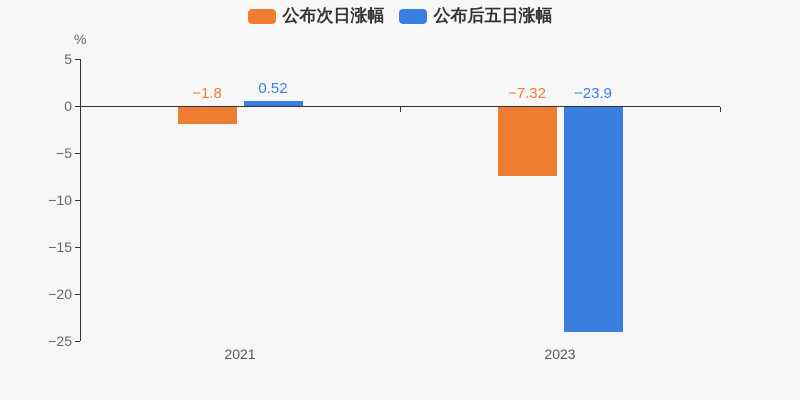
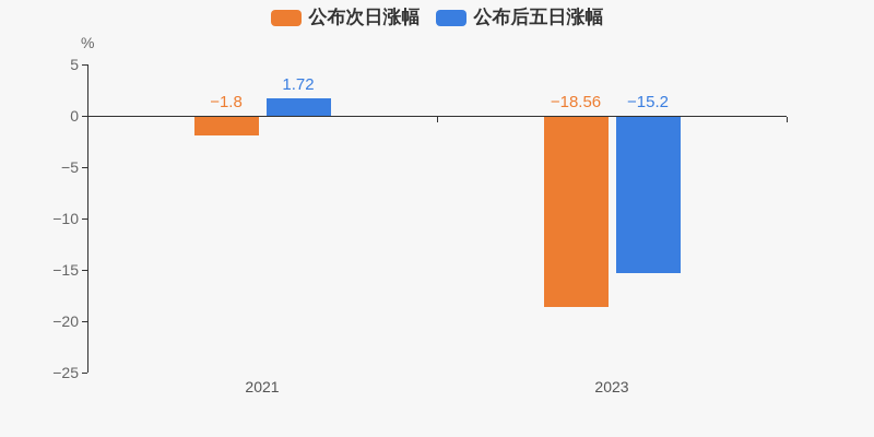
公布后五日涨幅/2021: 0.52 -> 1.72
公布次日涨幅/2023: −7.32 -> −18.56
公布后五日涨幅/2023: −23.9 -> −15.2
